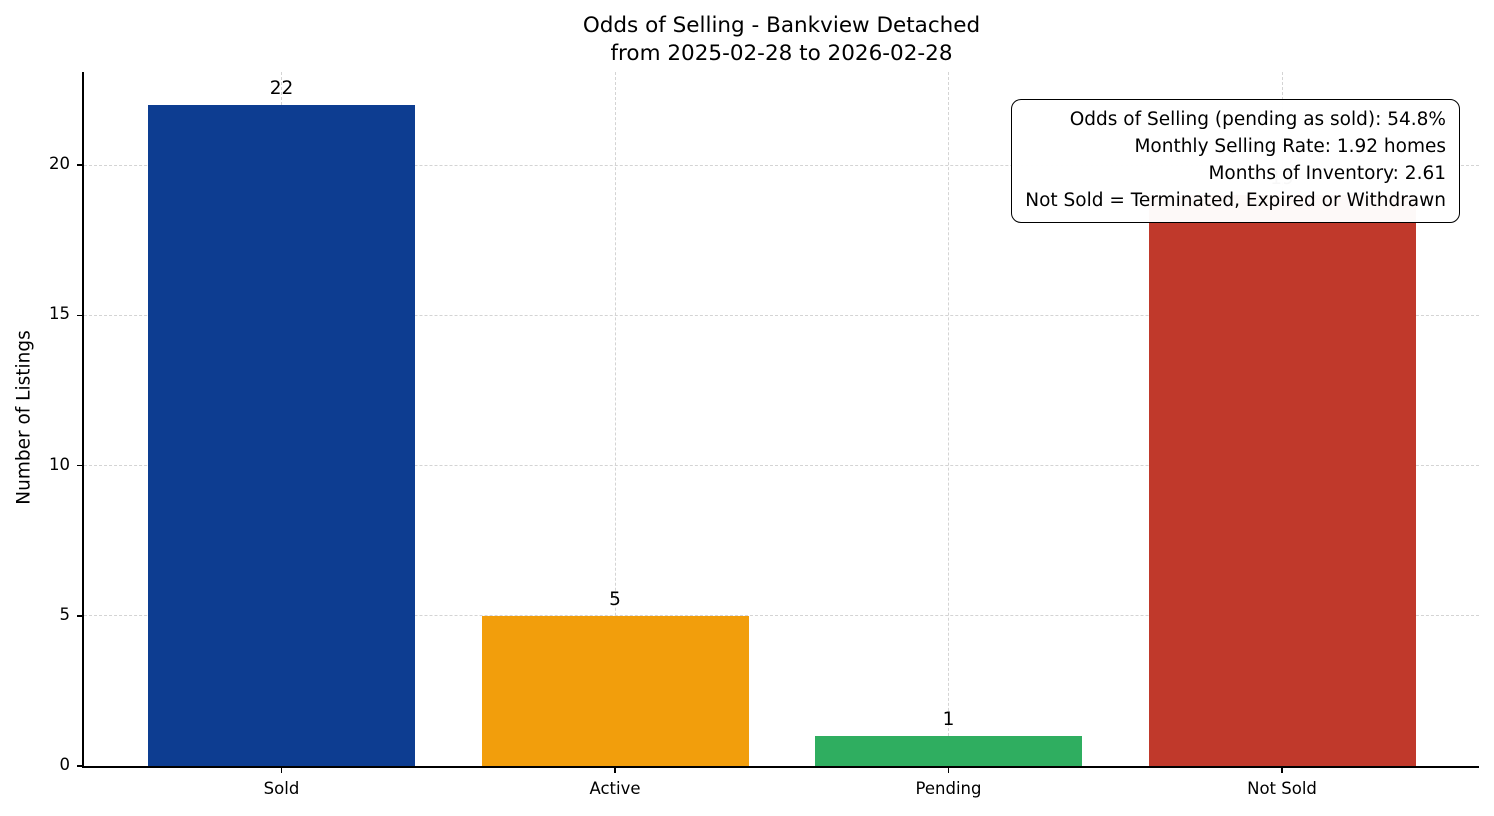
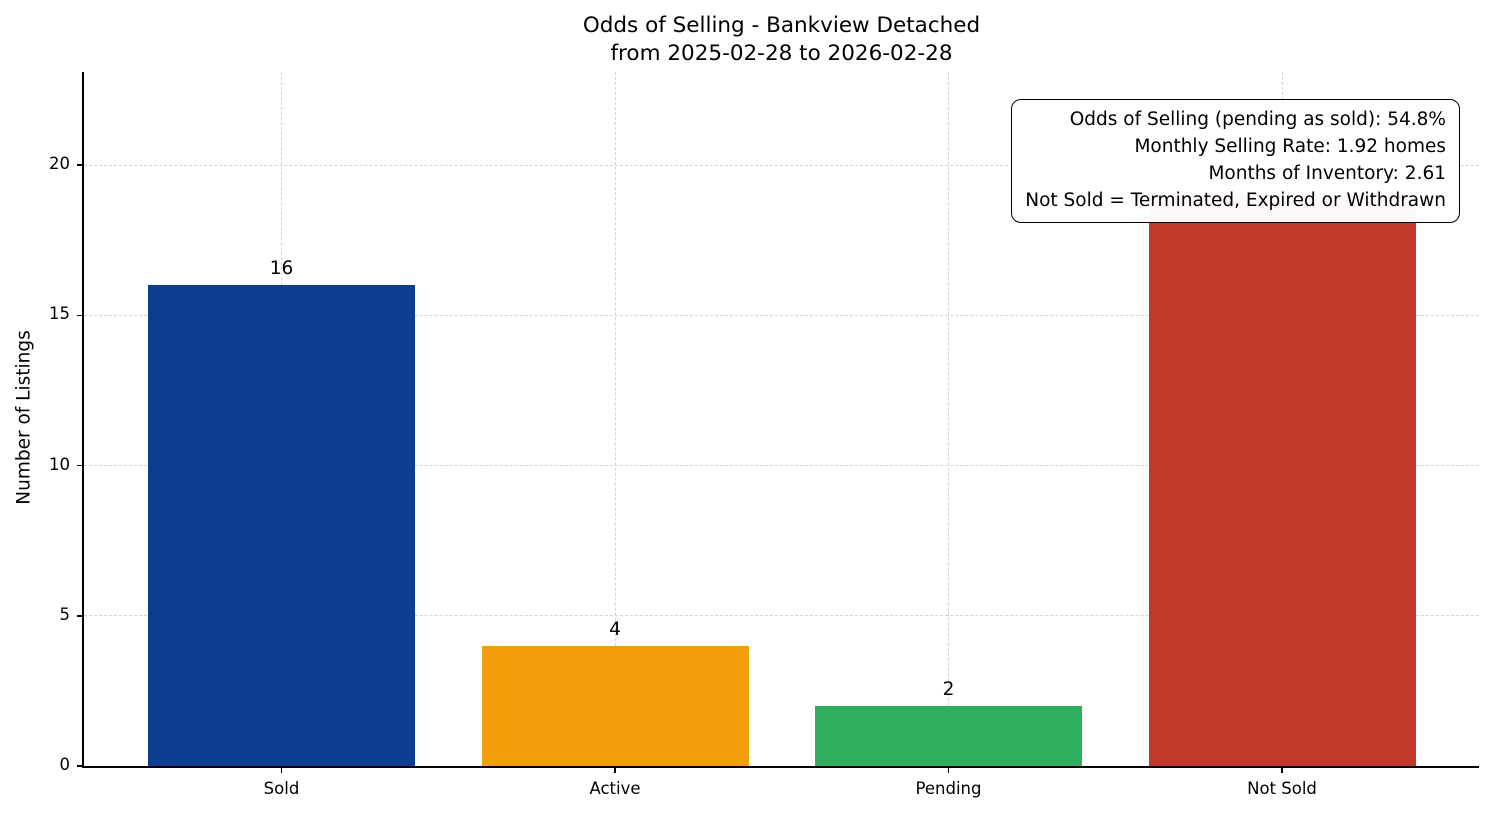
Sold: 22 -> 16
Active: 5 -> 4
Pending: 1 -> 2
